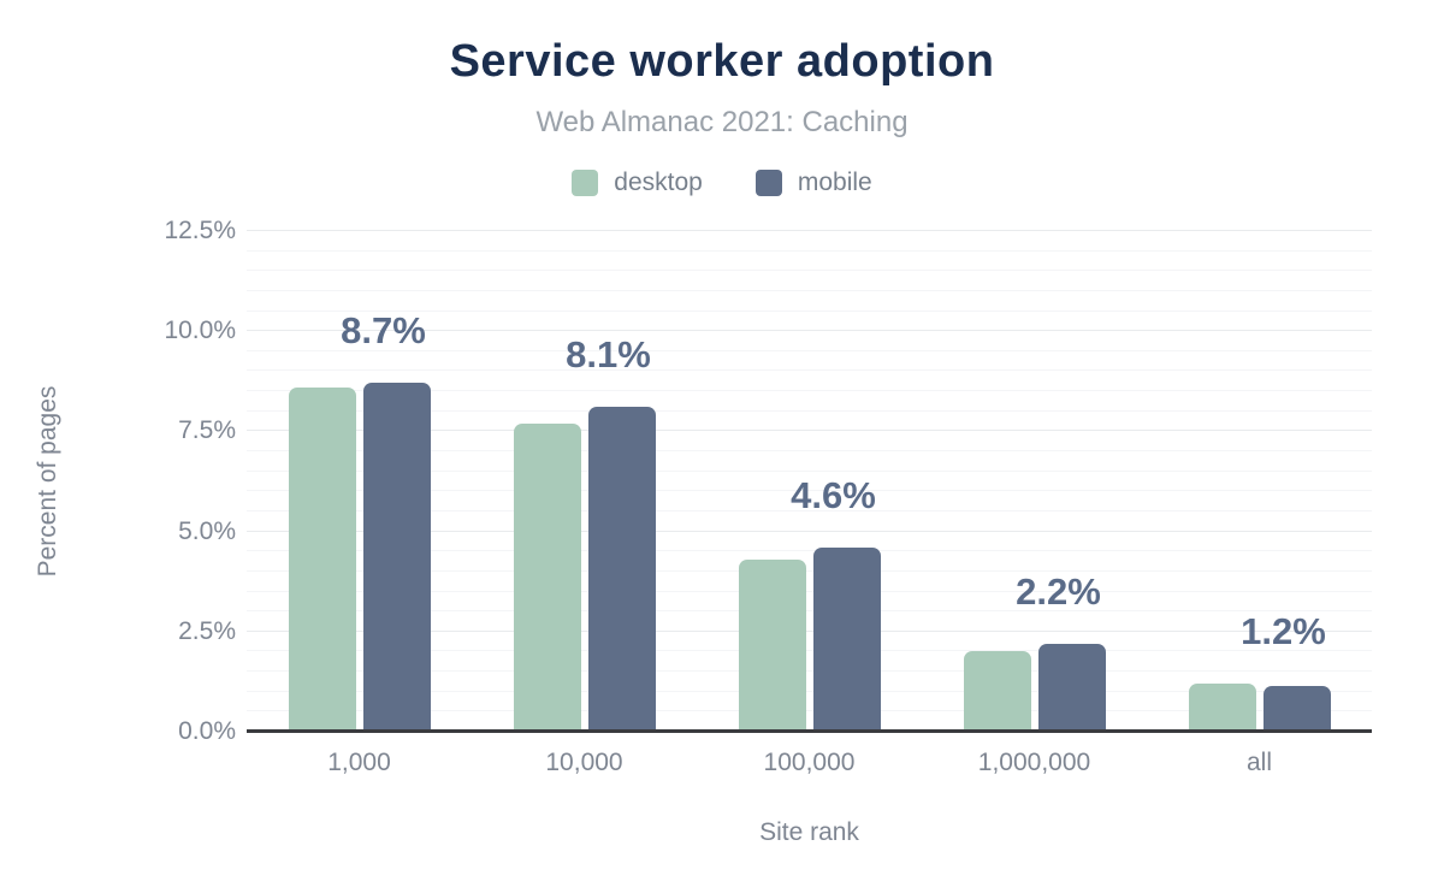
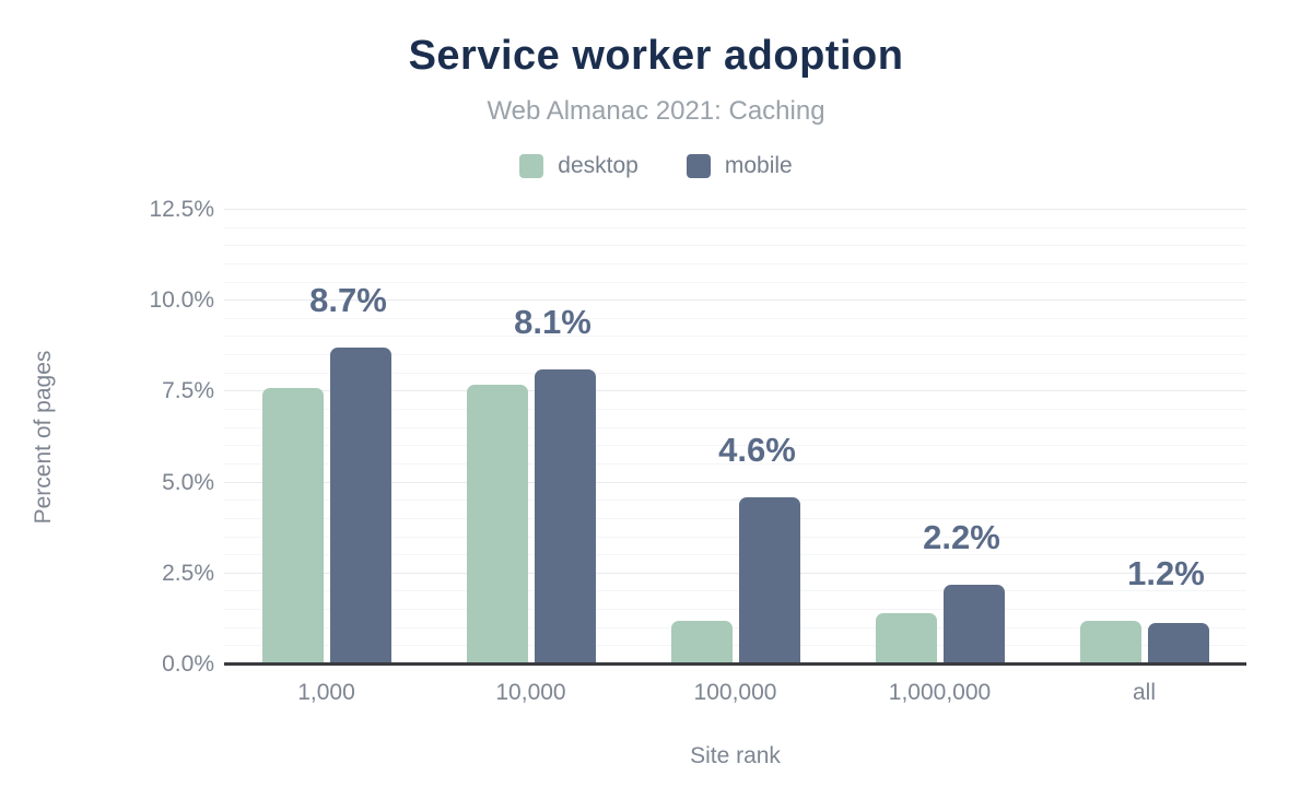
desktop/1,000: 8.6% -> 7.6%
desktop/100,000: 4.3% -> 1.2%
desktop/1,000,000: 2.0% -> 1.4%
